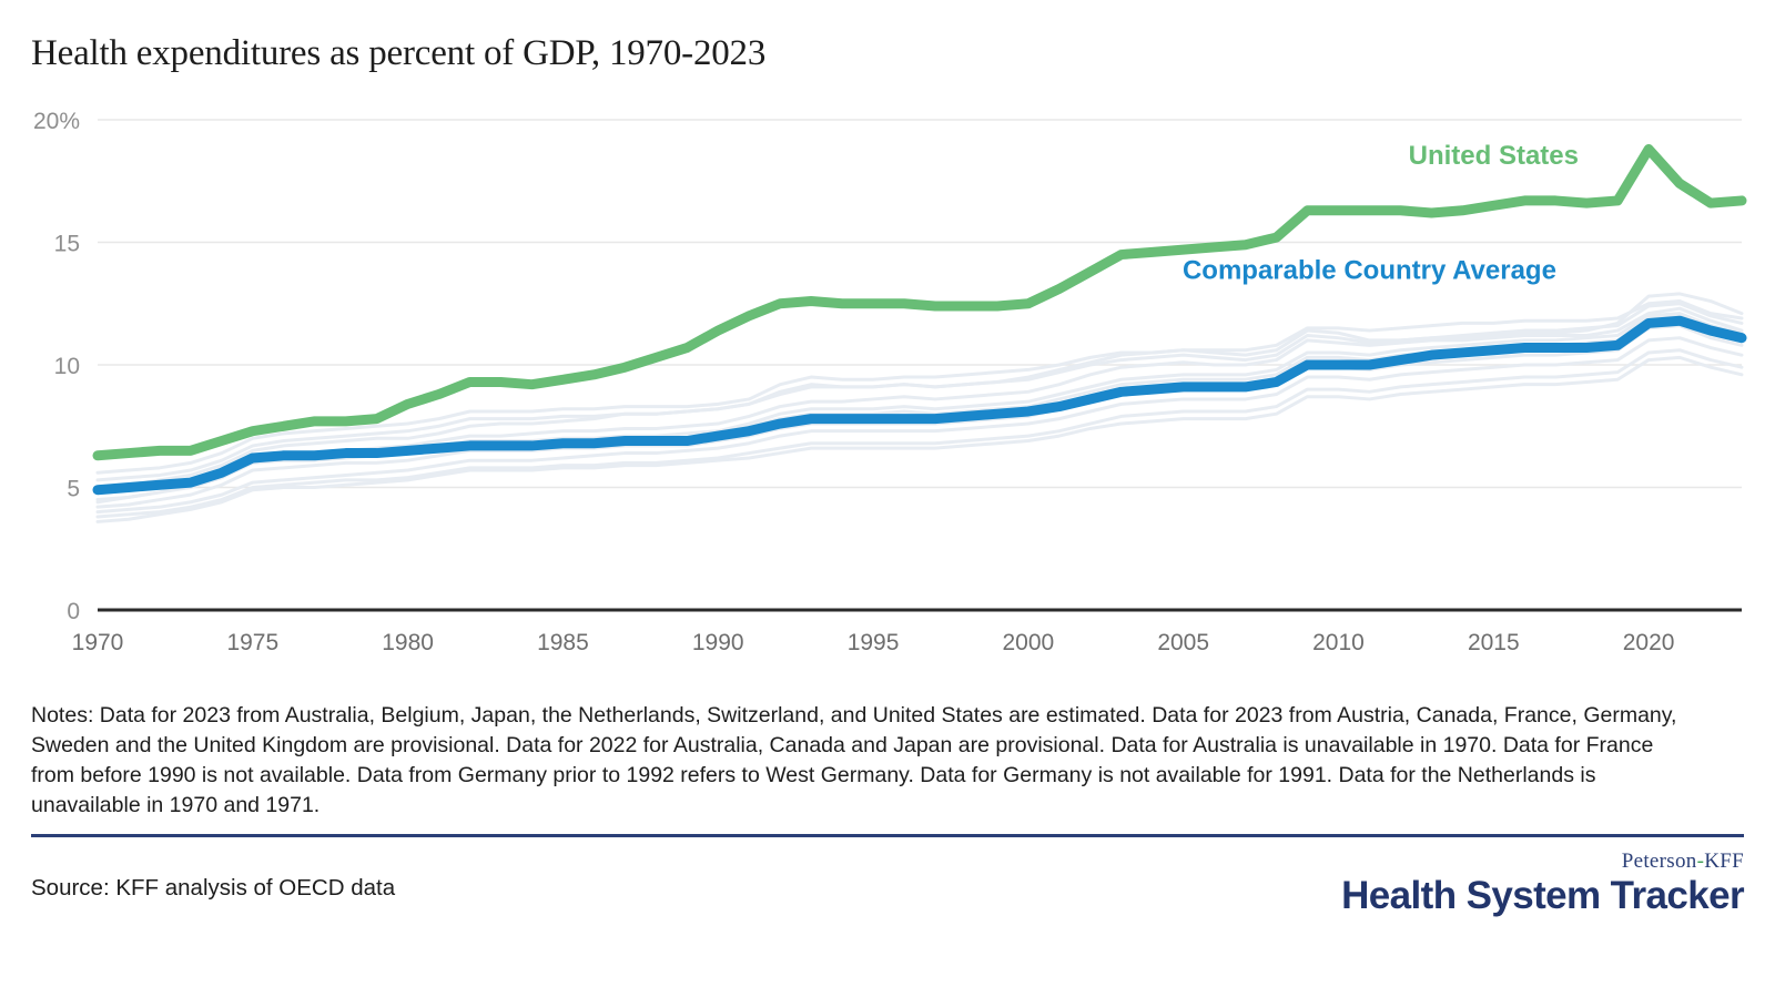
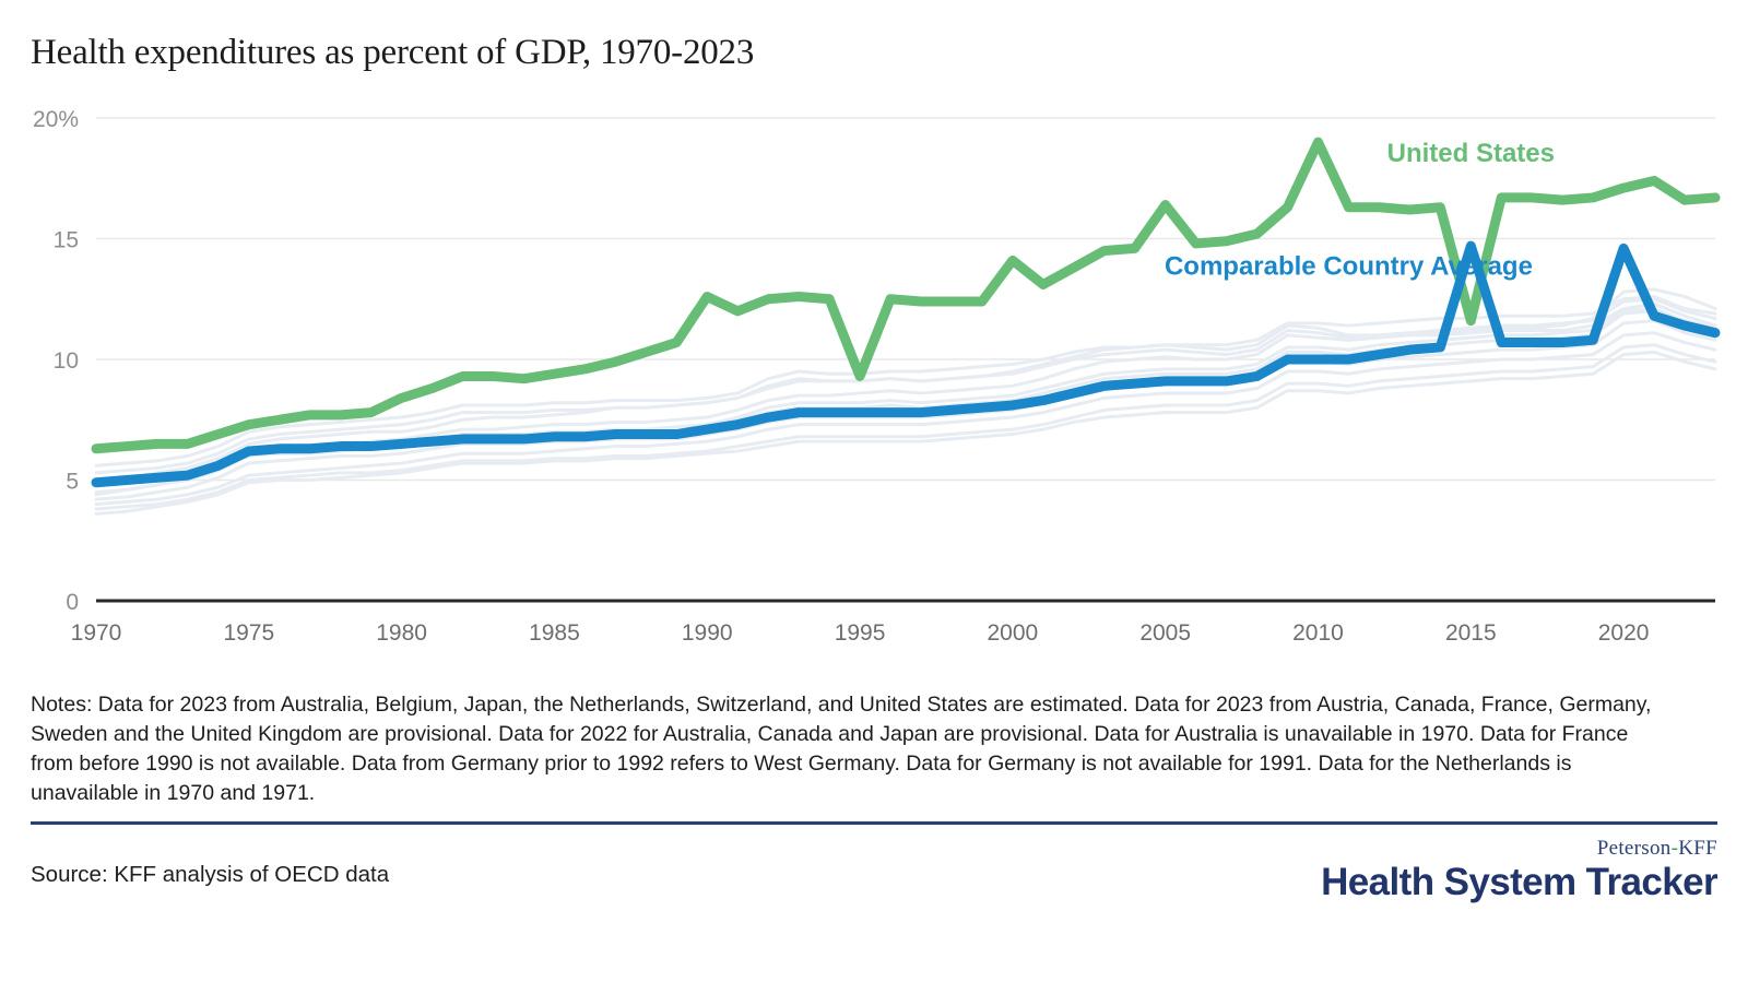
United States/1990: 11.4% -> 12.6%
United States/1995: 12.5% -> 9.3%
United States/2000: 12.5% -> 14.1%
United States/2005: 14.7% -> 16.4%
United States/2010: 16.3% -> 19.0%
United States/2015: 16.5% -> 11.6%
Comparable Country Average/2015: 10.6% -> 14.7%
United States/2020: 18.8% -> 17.1%
Comparable Country Average/2020: 11.7% -> 14.6%
